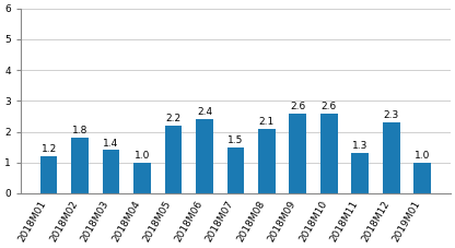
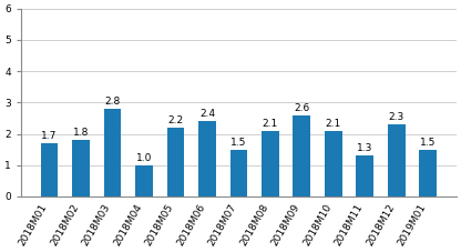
2018M01: 1.2 -> 1.7
2018M03: 1.4 -> 2.8
2018M10: 2.6 -> 2.1
2019M01: 1.0 -> 1.5
